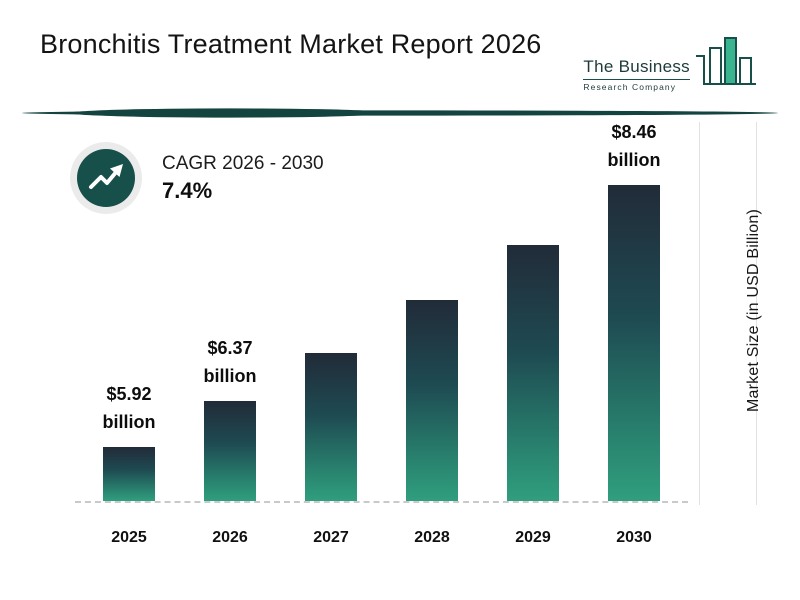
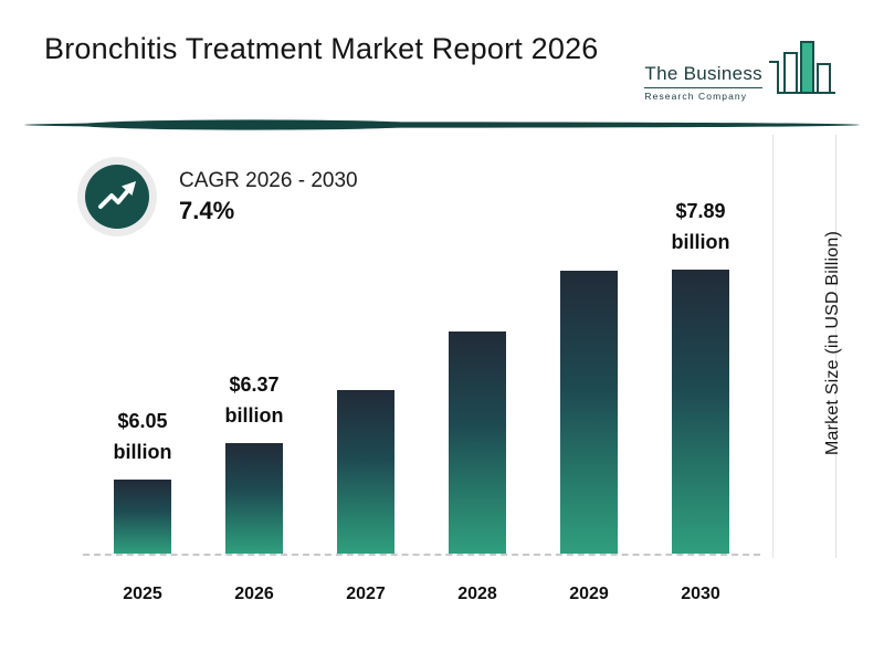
2025: $5.92 -> $6.05
2030: $8.46 -> $7.89
